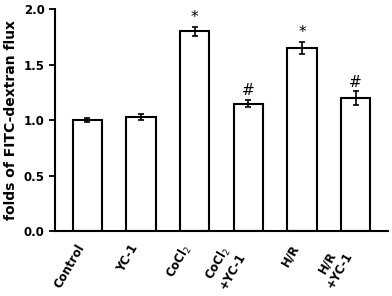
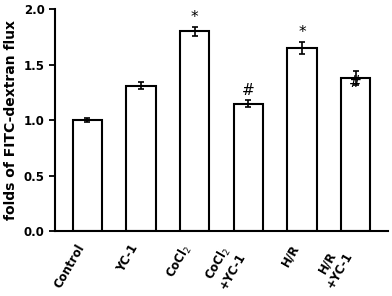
YC-1: 1.03 -> 1.31
H/R +YC-1: 1.20 -> 1.38
